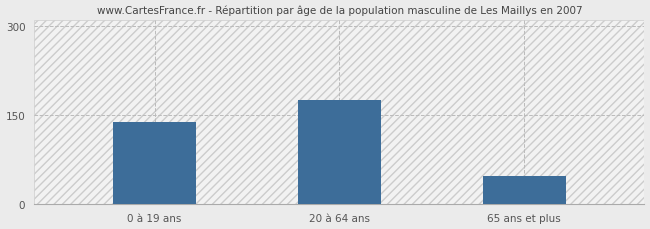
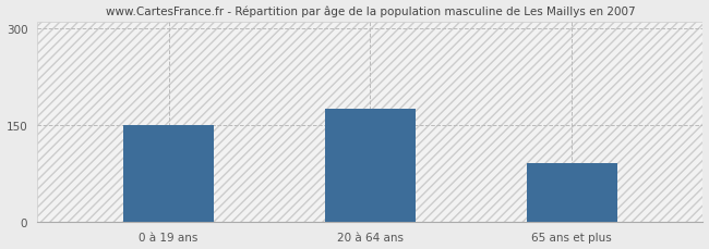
0 à 19 ans: 138 -> 150
65 ans et plus: 47 -> 92
